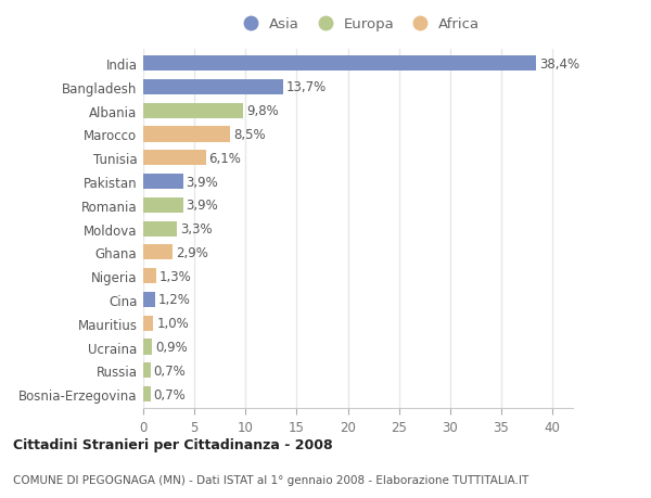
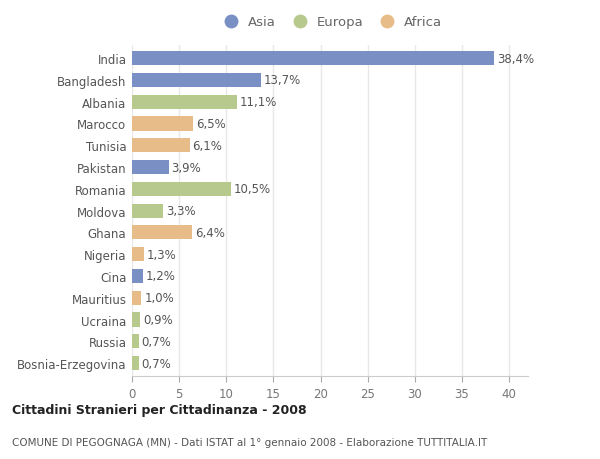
Albania: 9,8% -> 11,1%
Marocco: 8,5% -> 6,5%
Romania: 3,9% -> 10,5%
Ghana: 2,9% -> 6,4%
